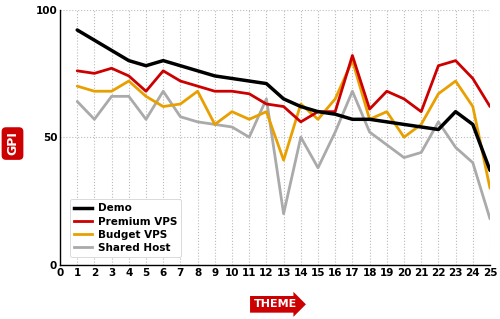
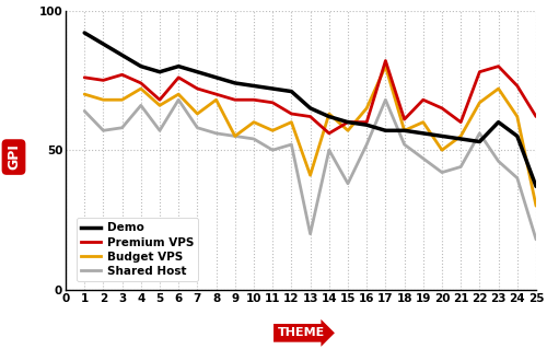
Shared Host/3: 66 -> 58
Budget VPS/6: 62 -> 70
Shared Host/12: 65 -> 52
